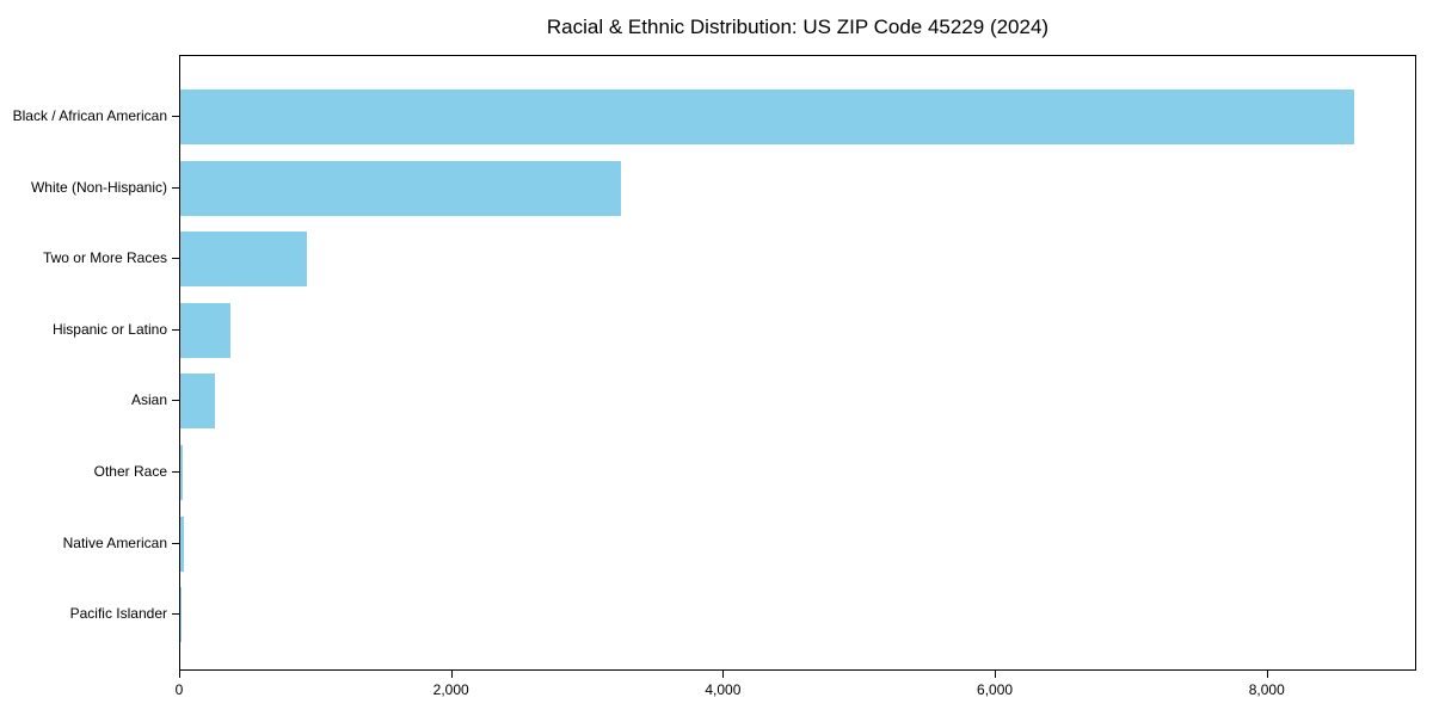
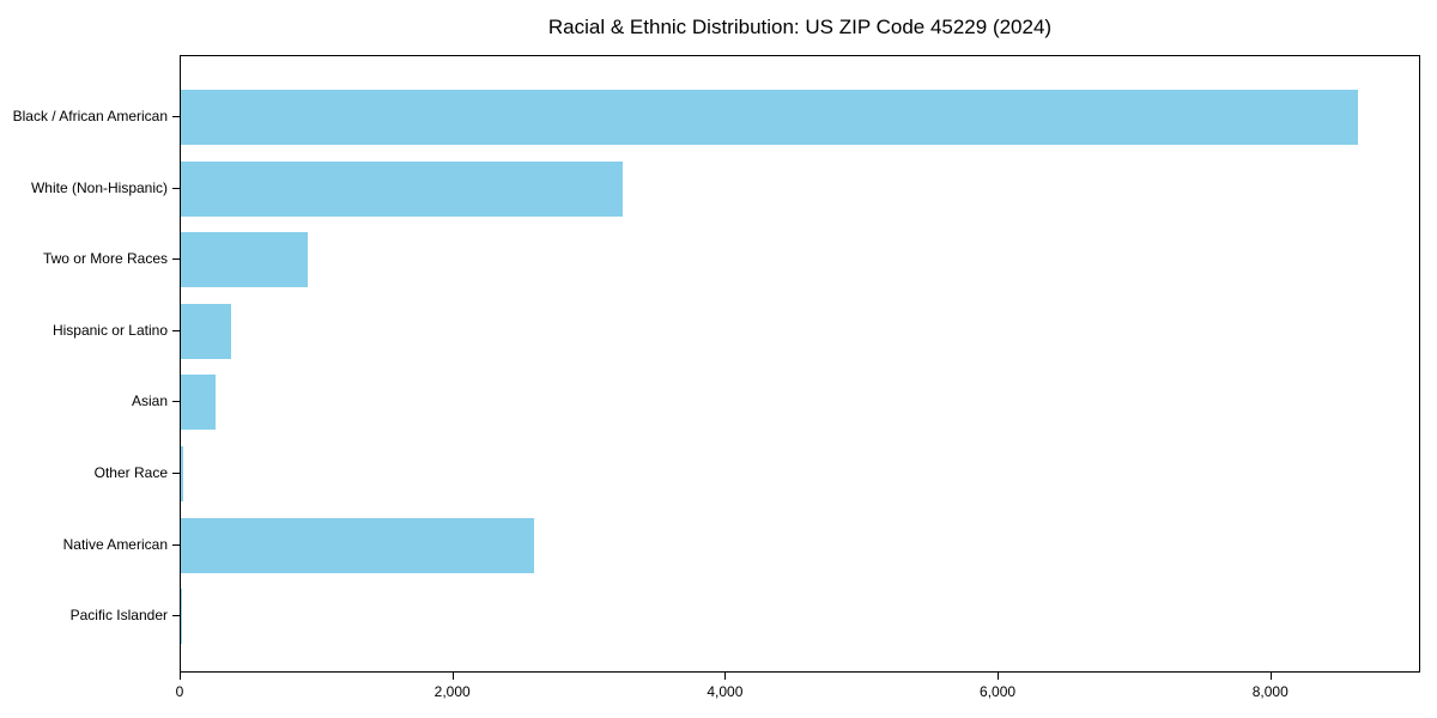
Native American: 20 -> 2600
